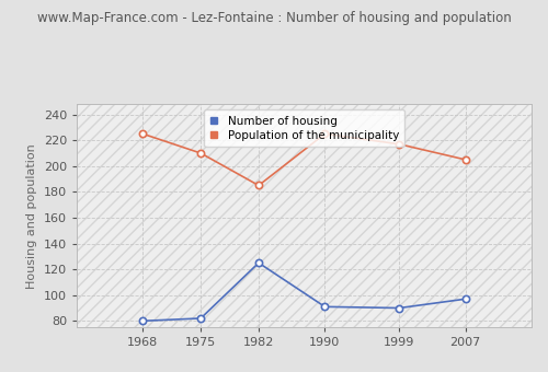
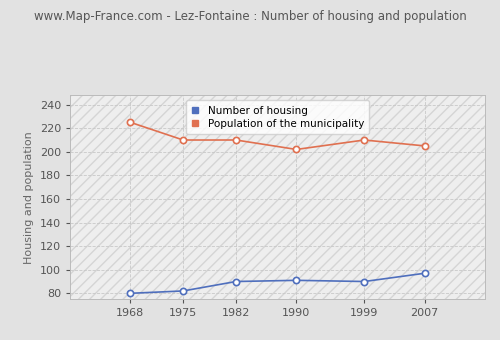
Number of housing/1982: 125 -> 90
Population of the municipality/1982: 185 -> 210
Population of the municipality/1990: 225 -> 202
Population of the municipality/1999: 217 -> 210
